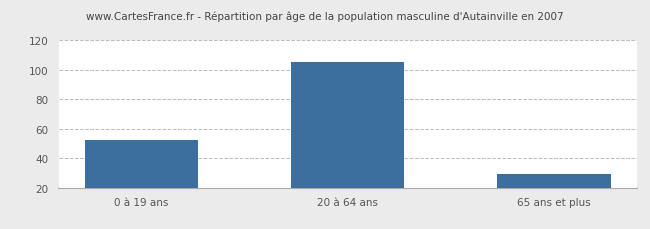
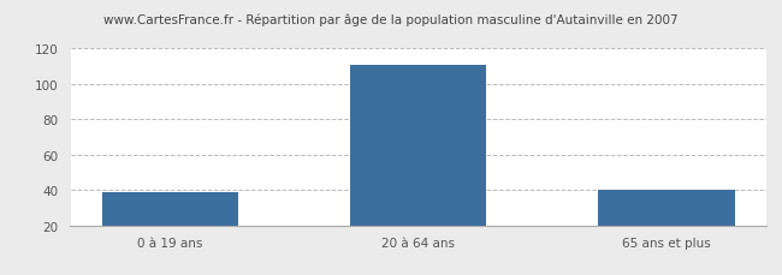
0 à 19 ans: 52 -> 39
20 à 64 ans: 105 -> 111
65 ans et plus: 29 -> 40
